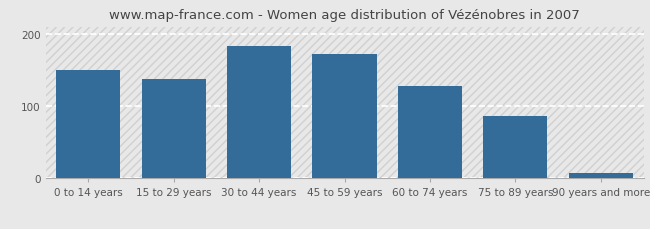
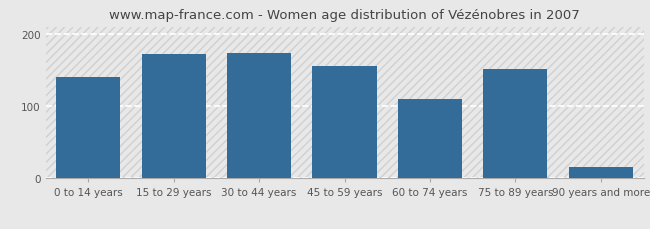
0 to 14 years: 150 -> 140
15 to 29 years: 137 -> 172
30 to 44 years: 183 -> 174
45 to 59 years: 172 -> 156
60 to 74 years: 128 -> 110
75 to 89 years: 87 -> 152
90 years and more: 8 -> 16
